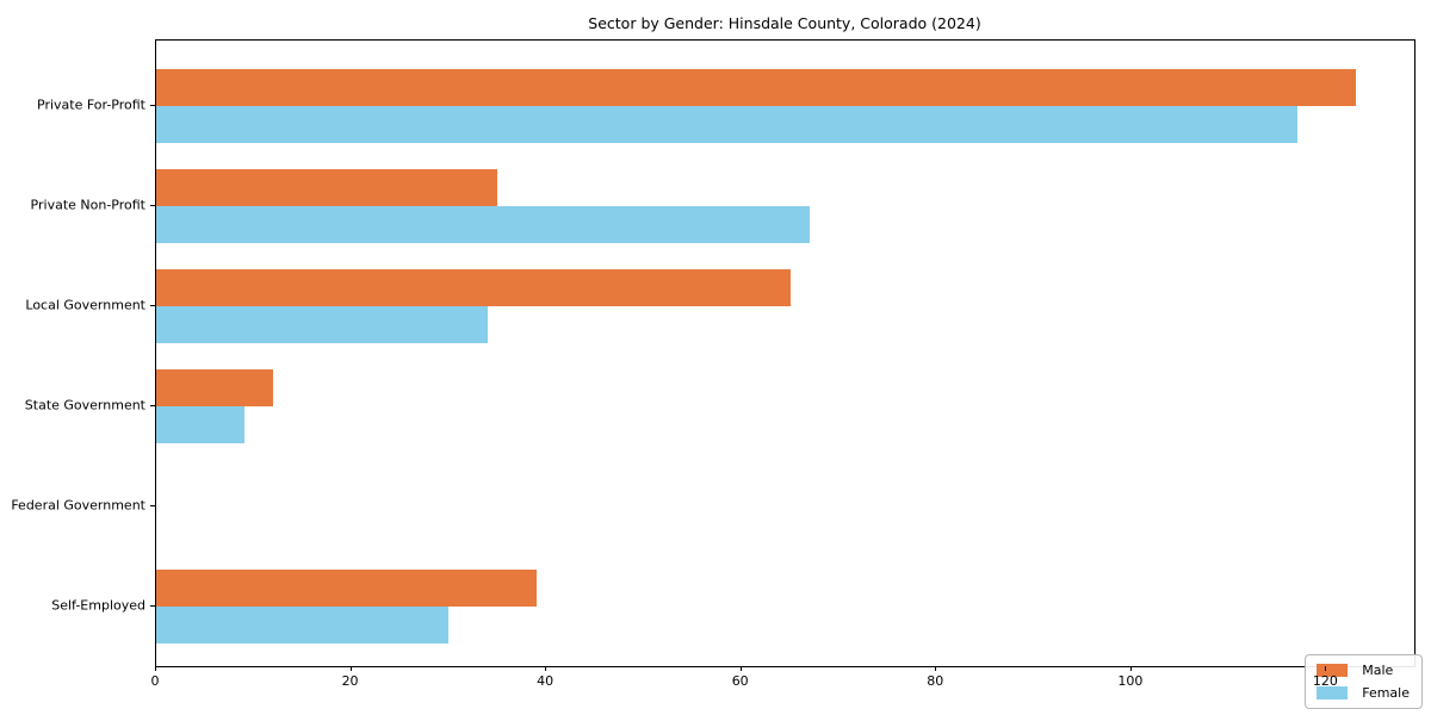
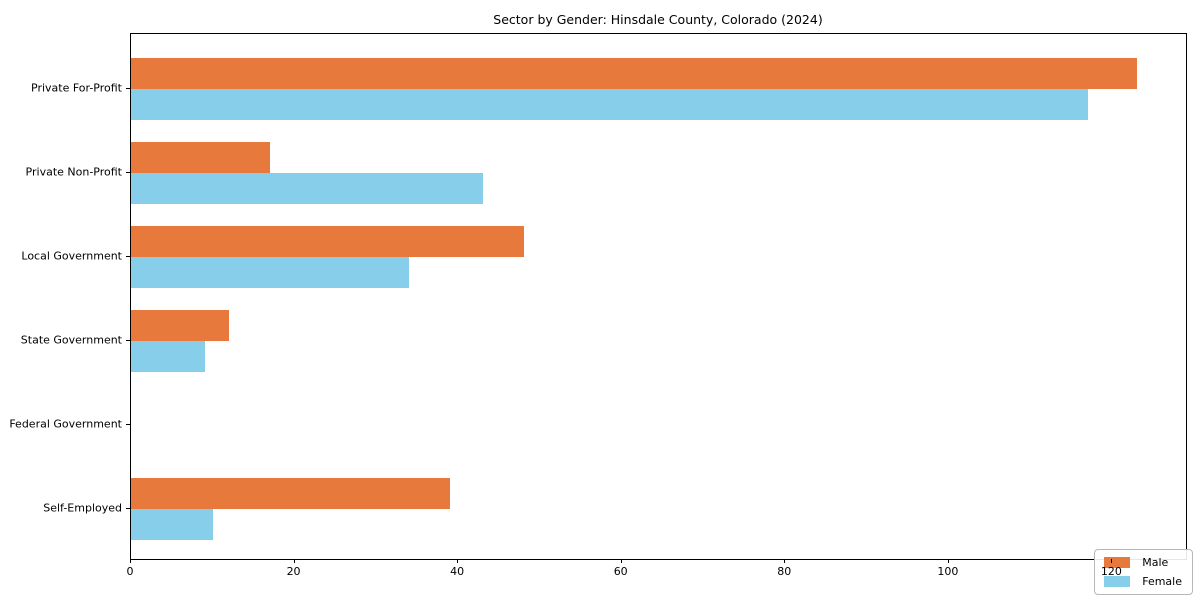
Male/Private Non-Profit: 35 -> 17
Female/Private Non-Profit: 67 -> 43
Male/Local Government: 65 -> 48
Female/Self-Employed: 30 -> 10
